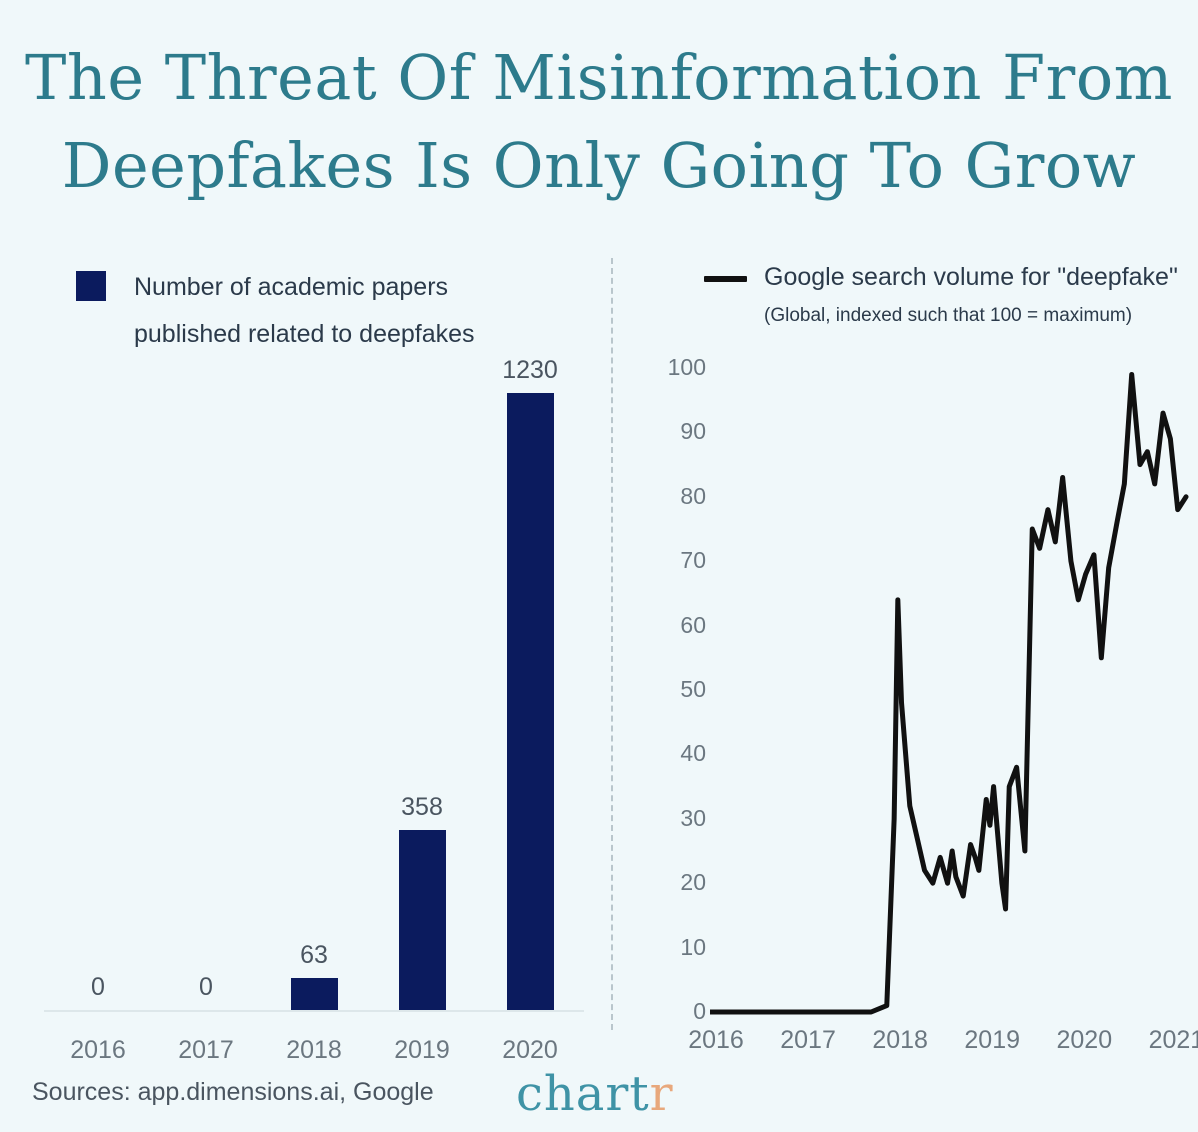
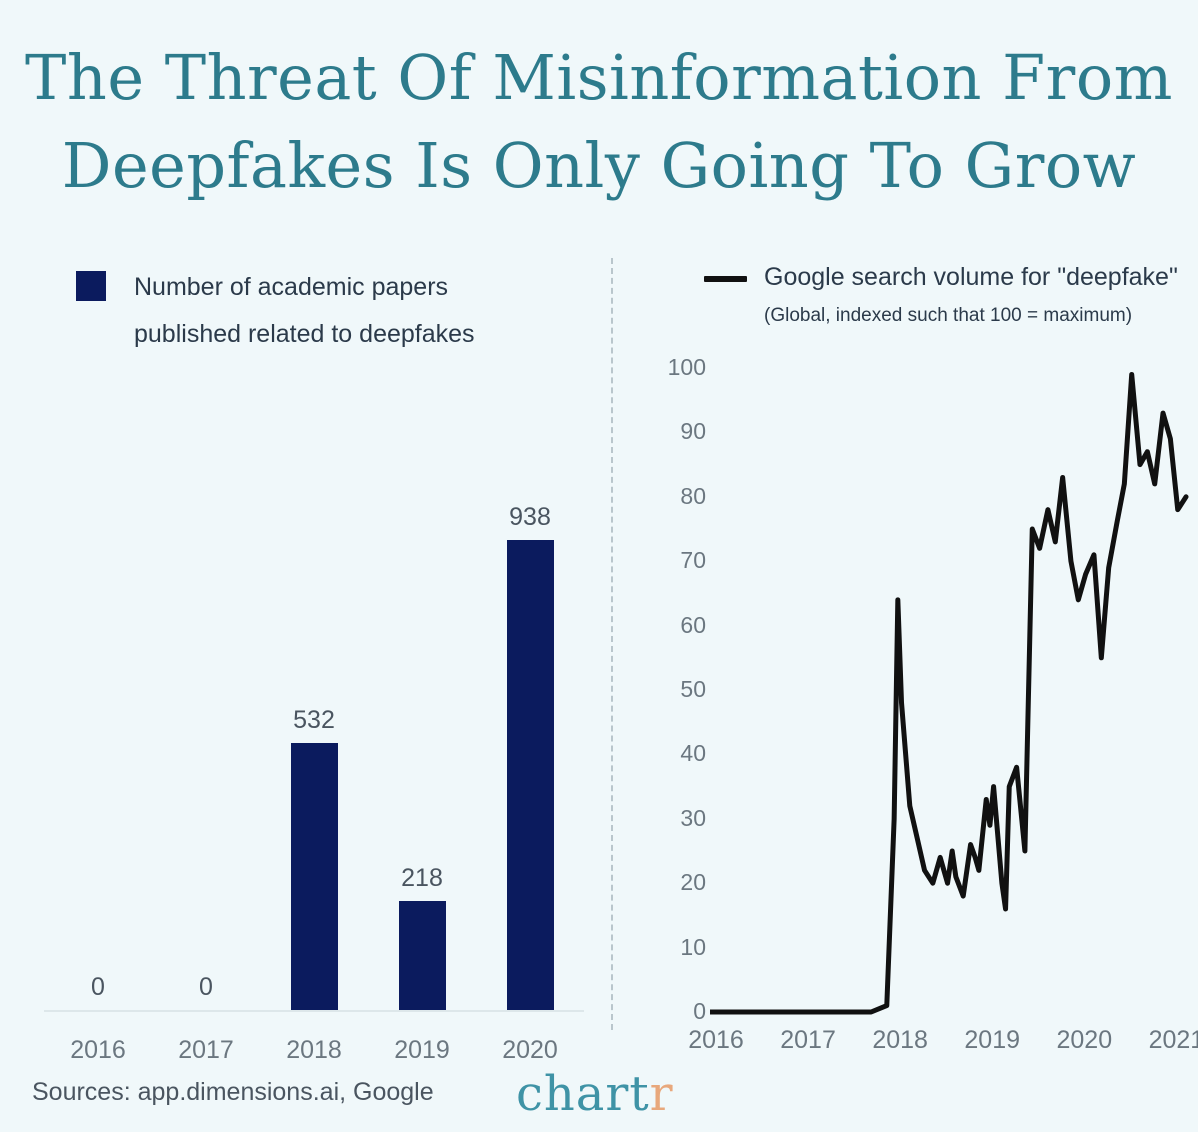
Number of academic papers published related to deepfakes/2018: 63 -> 532
Number of academic papers published related to deepfakes/2019: 358 -> 218
Number of academic papers published related to deepfakes/2020: 1230 -> 938
